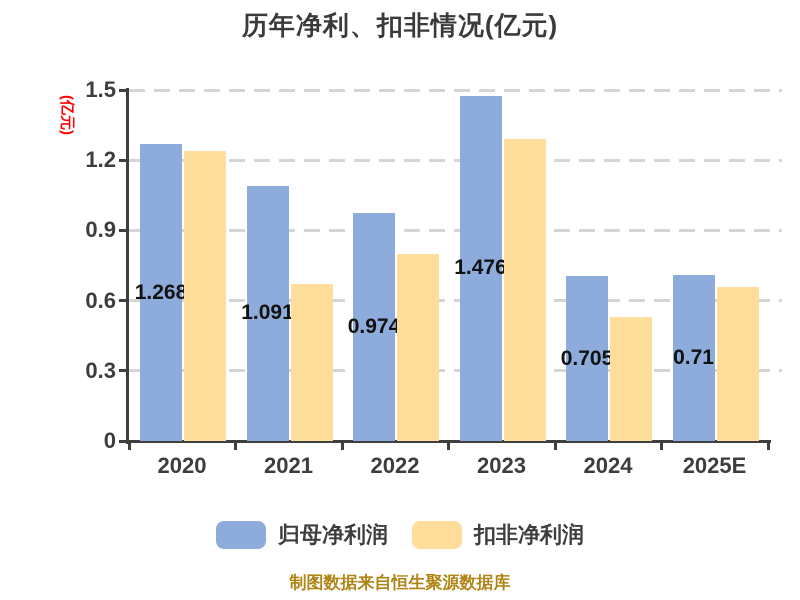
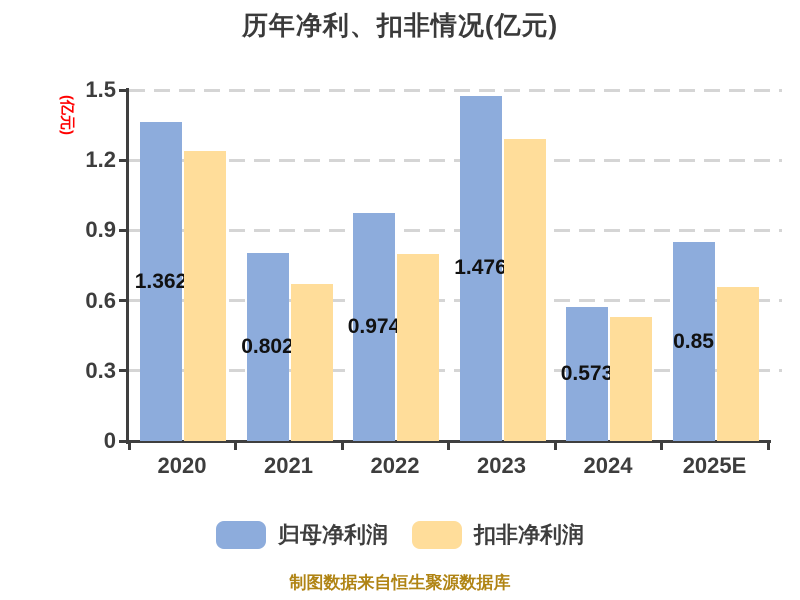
归母净利润/2020: 1.268 -> 1.362
归母净利润/2021: 1.091 -> 0.802
归母净利润/2024: 0.705 -> 0.573
归母净利润/2025E: 0.71 -> 0.85
